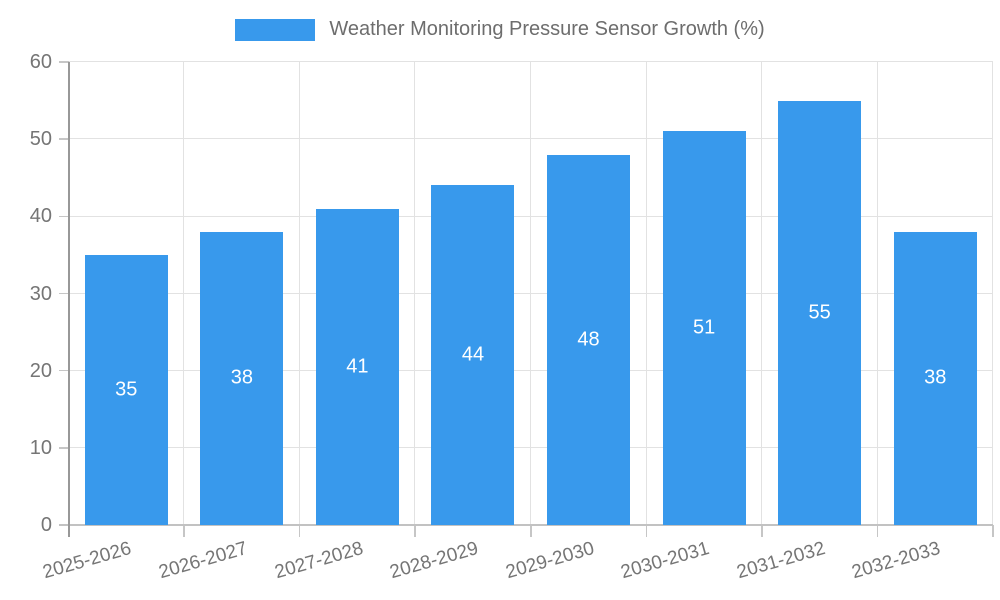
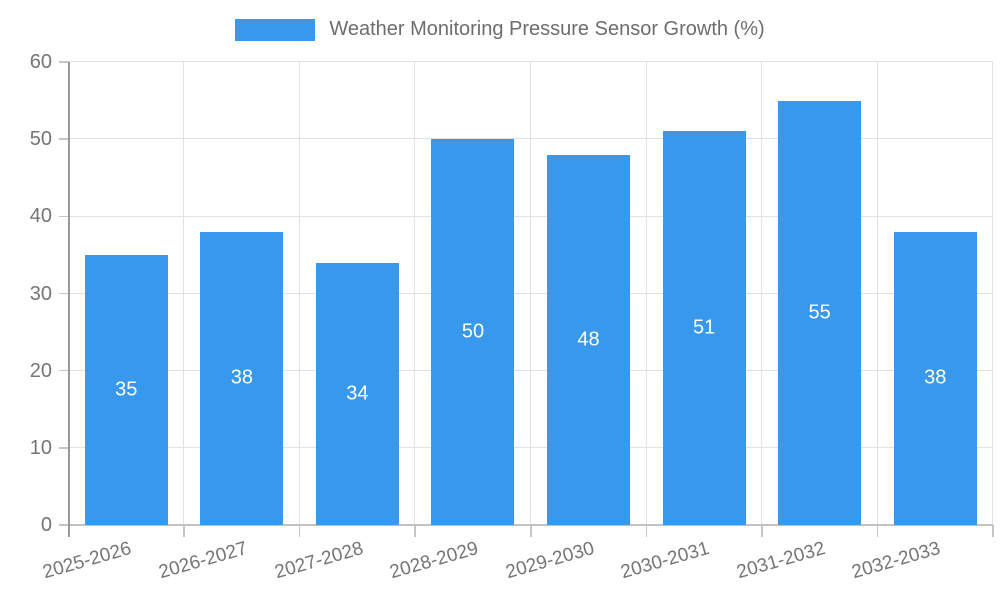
2027-2028: 41 -> 34
2028-2029: 44 -> 50
